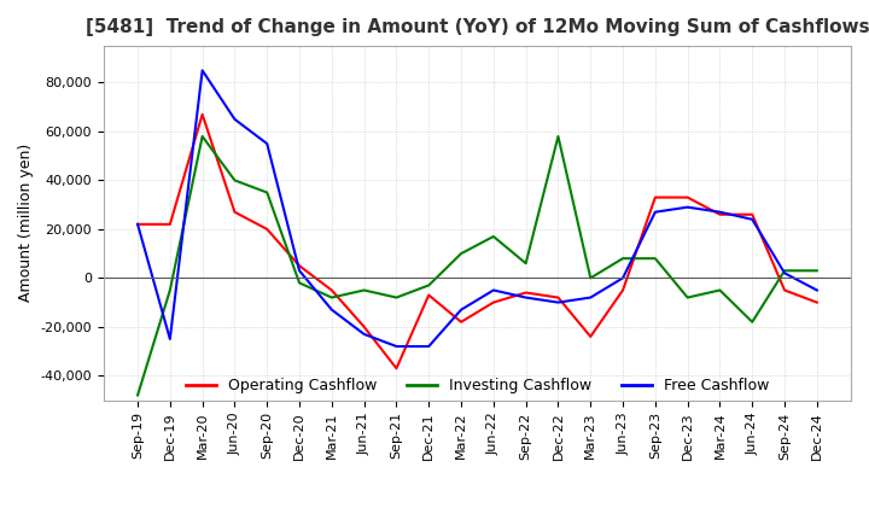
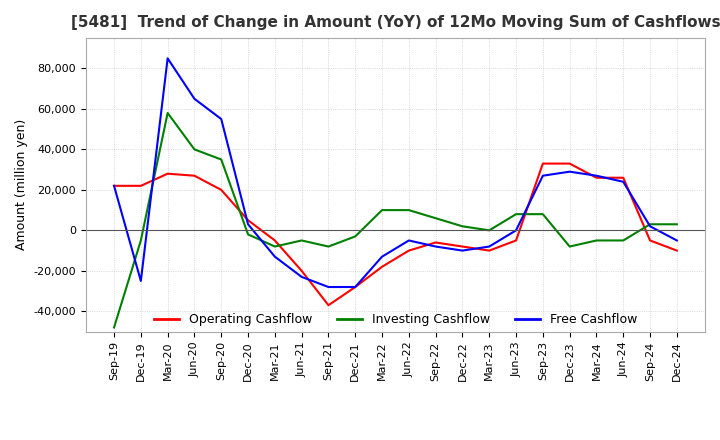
Operating Cashflow/Mar-20: 67,000 -> 28,000
Operating Cashflow/Dec-21: -7,000 -> -28,000
Investing Cashflow/Jun-22: 17,000 -> 10,000
Investing Cashflow/Dec-22: 58,000 -> 2,000
Operating Cashflow/Mar-23: -24,000 -> -10,000
Investing Cashflow/Jun-24: -18,000 -> -5,000
